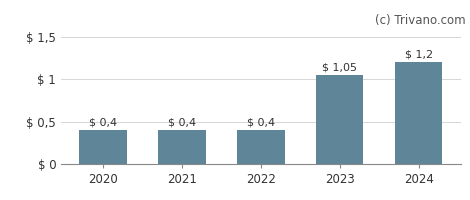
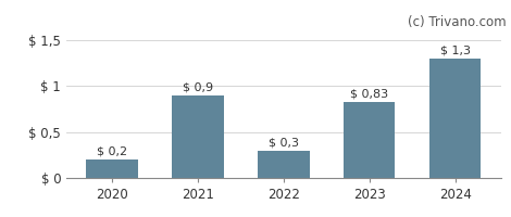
2020: 0,4 -> 0,2
2021: 0,4 -> 0,9
2022: 0,4 -> 0,3
2023: 1,05 -> 0,83
2024: 1,2 -> 1,3
